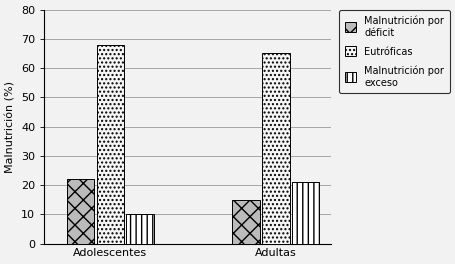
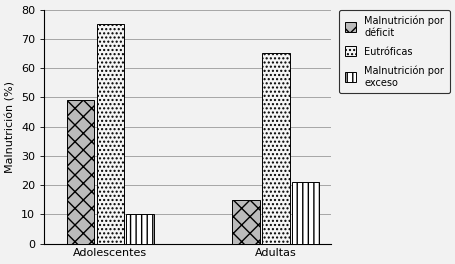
Malnutrición por déficit/Adolescentes: 22 -> 49
Eutróficas/Adolescentes: 68 -> 75
